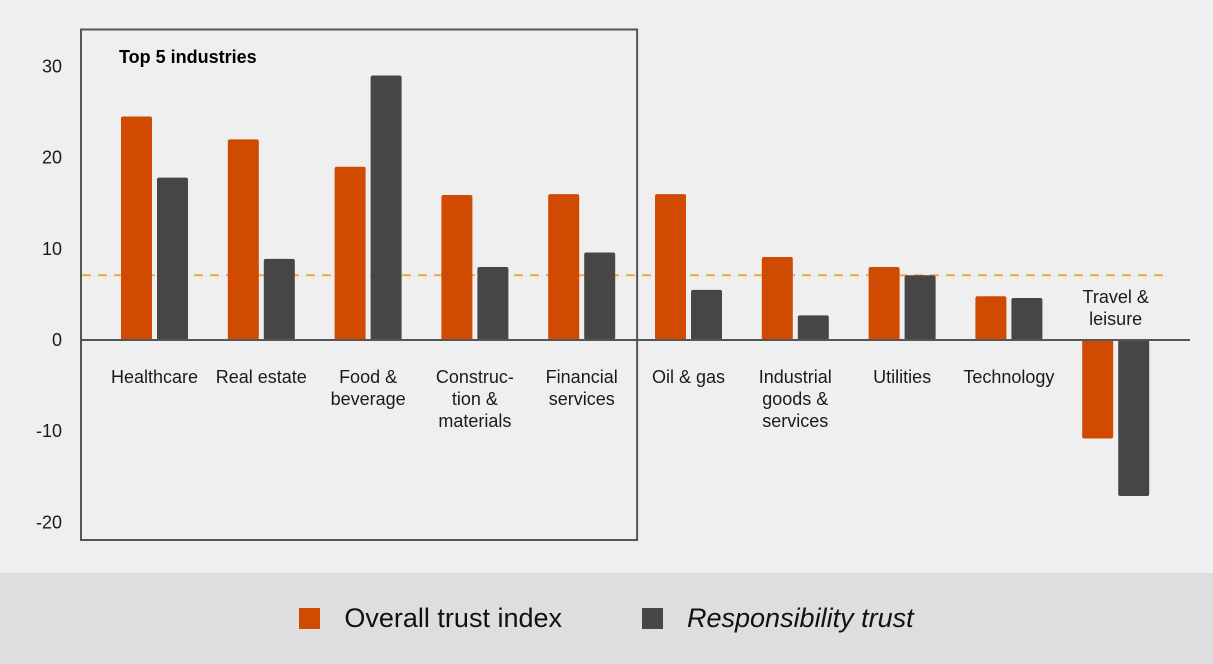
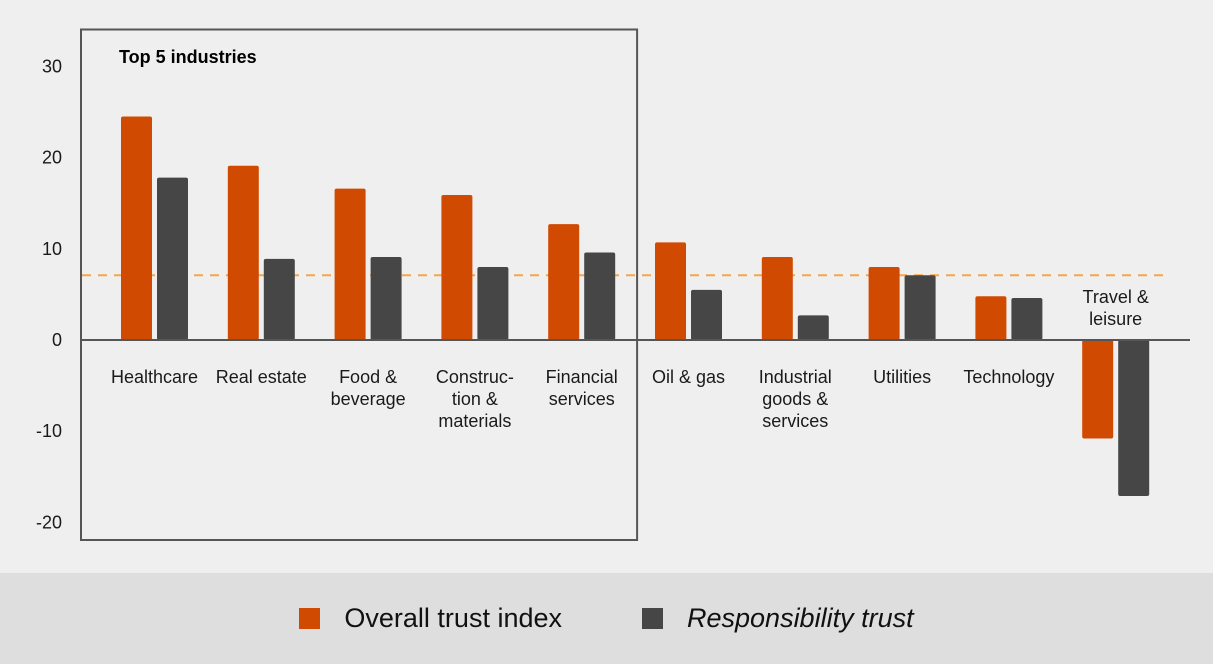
Overall trust index/Real estate: 22 -> 19
Overall trust index/Food & beverage: 19 -> 17
Responsibility trust/Food & beverage: 29 -> 9
Overall trust index/Financial services: 16 -> 13
Overall trust index/Oil & gas: 16 -> 11
